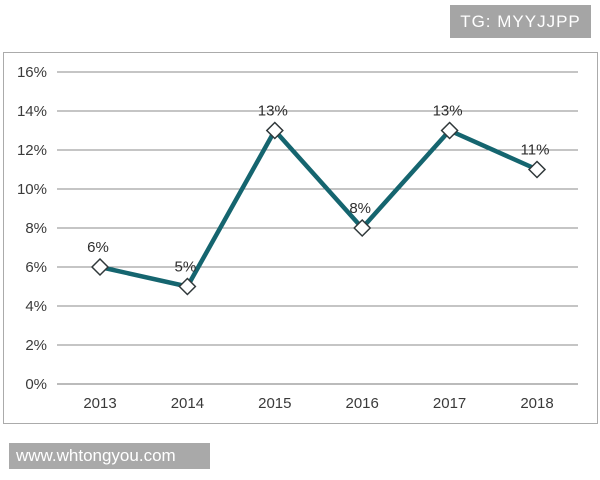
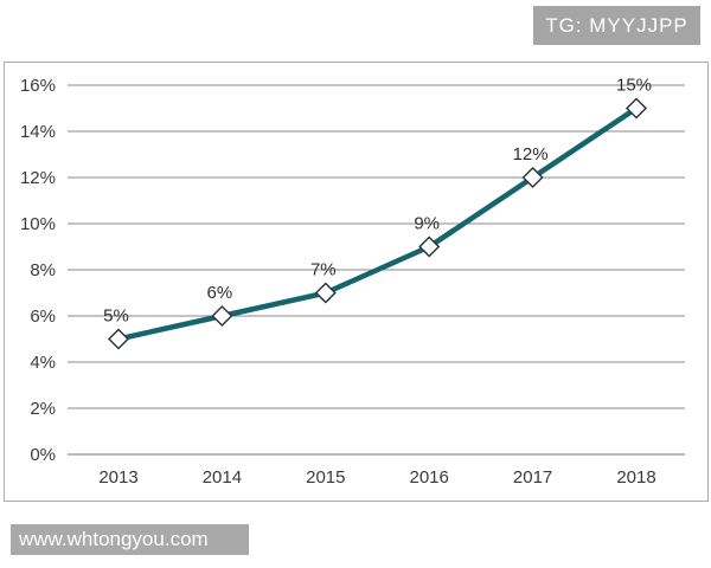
2013: 6% -> 5%
2014: 5% -> 6%
2015: 13% -> 7%
2016: 8% -> 9%
2017: 13% -> 12%
2018: 11% -> 15%
